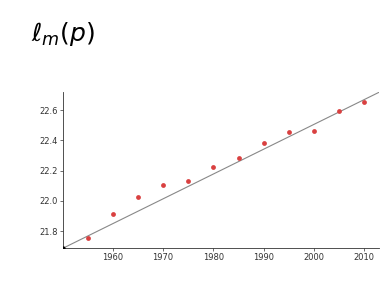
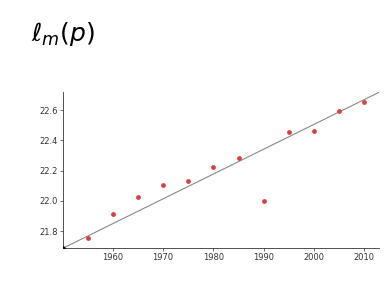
1990: 22.39 -> 22.00
